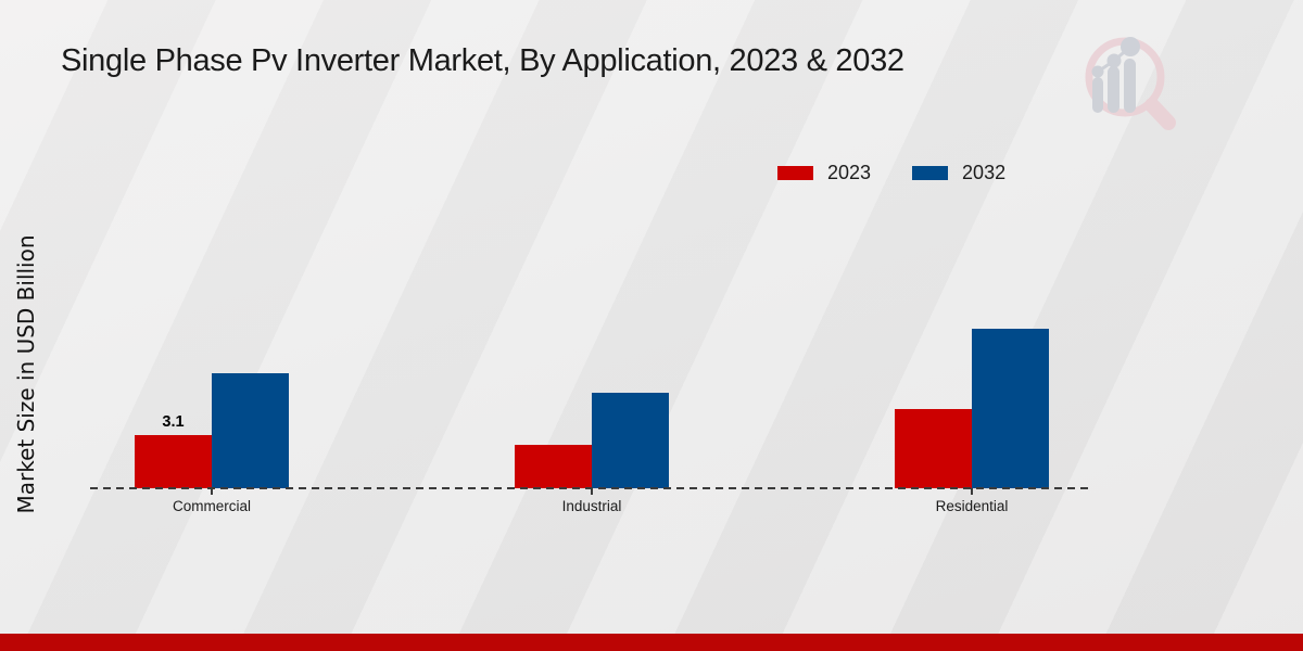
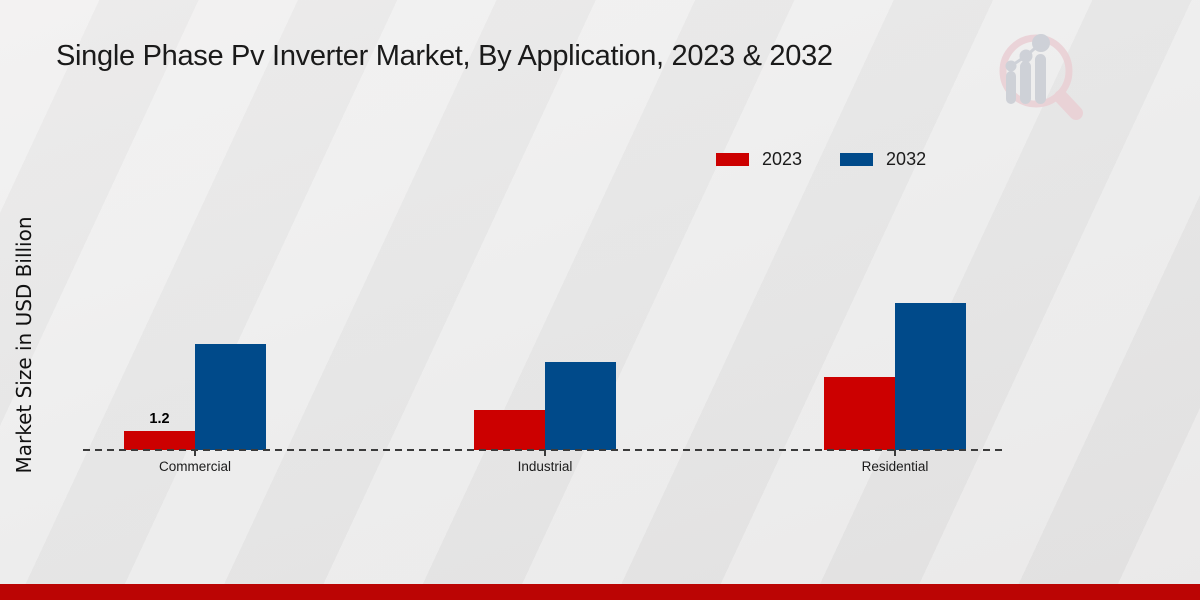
2023/Commercial: 3.1 -> 1.2
